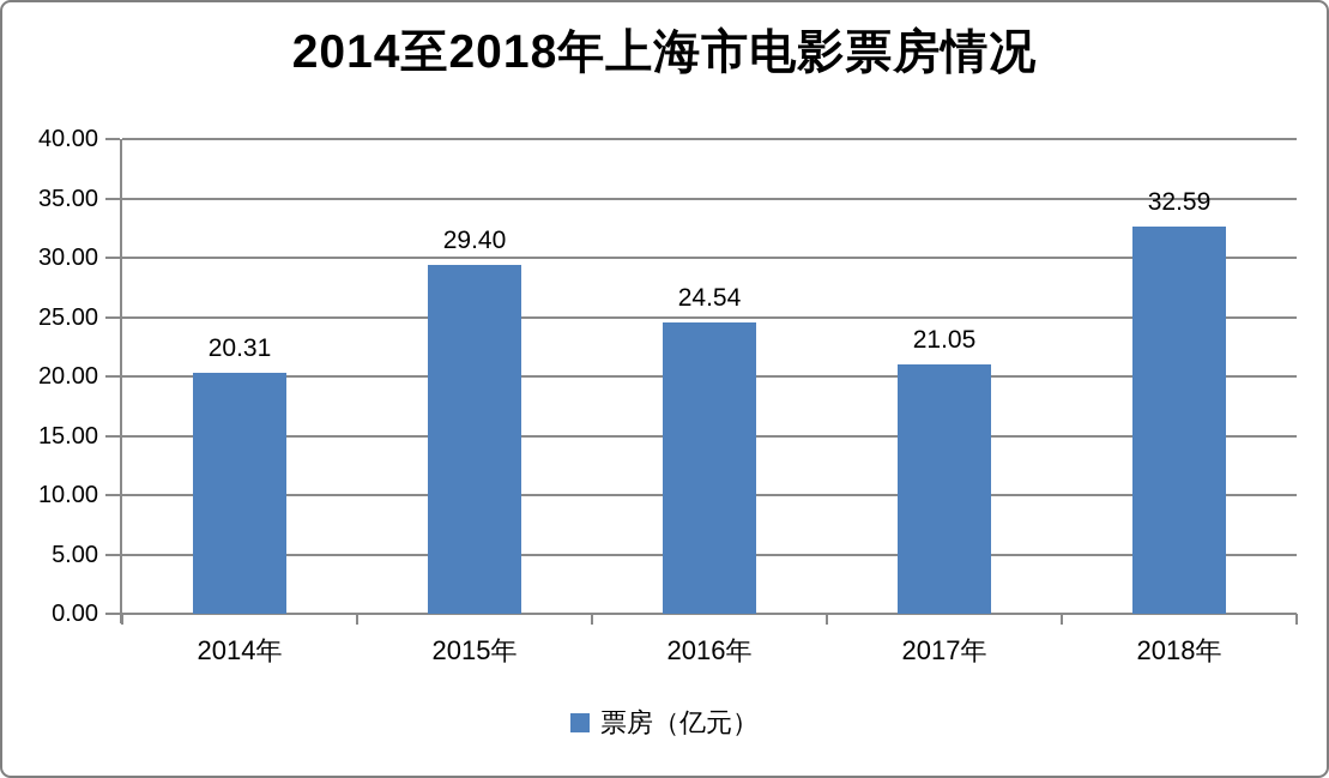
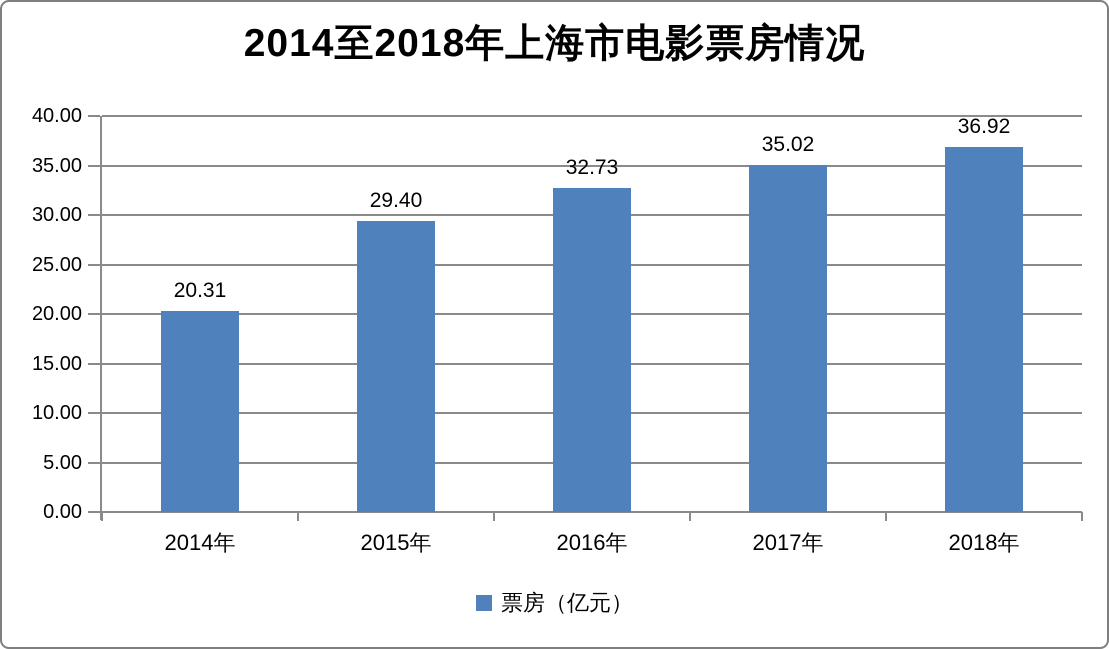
2016年: 24.54 -> 32.73
2017年: 21.05 -> 35.02
2018年: 32.59 -> 36.92
